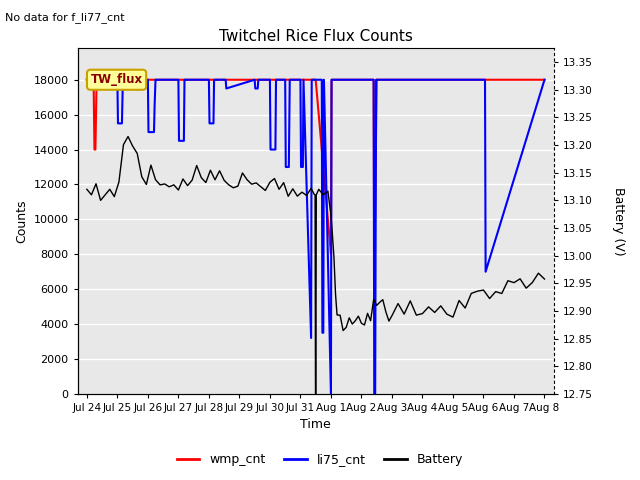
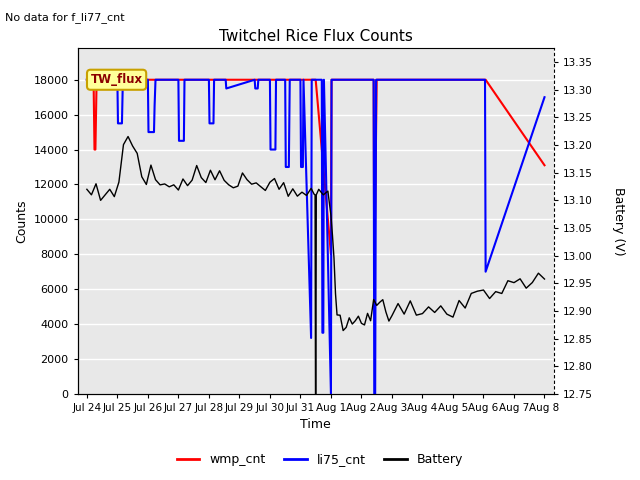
wmp_cnt/Aug 8: 18000 -> 13100
li75_cnt/Aug 8: 18000 -> 17000
